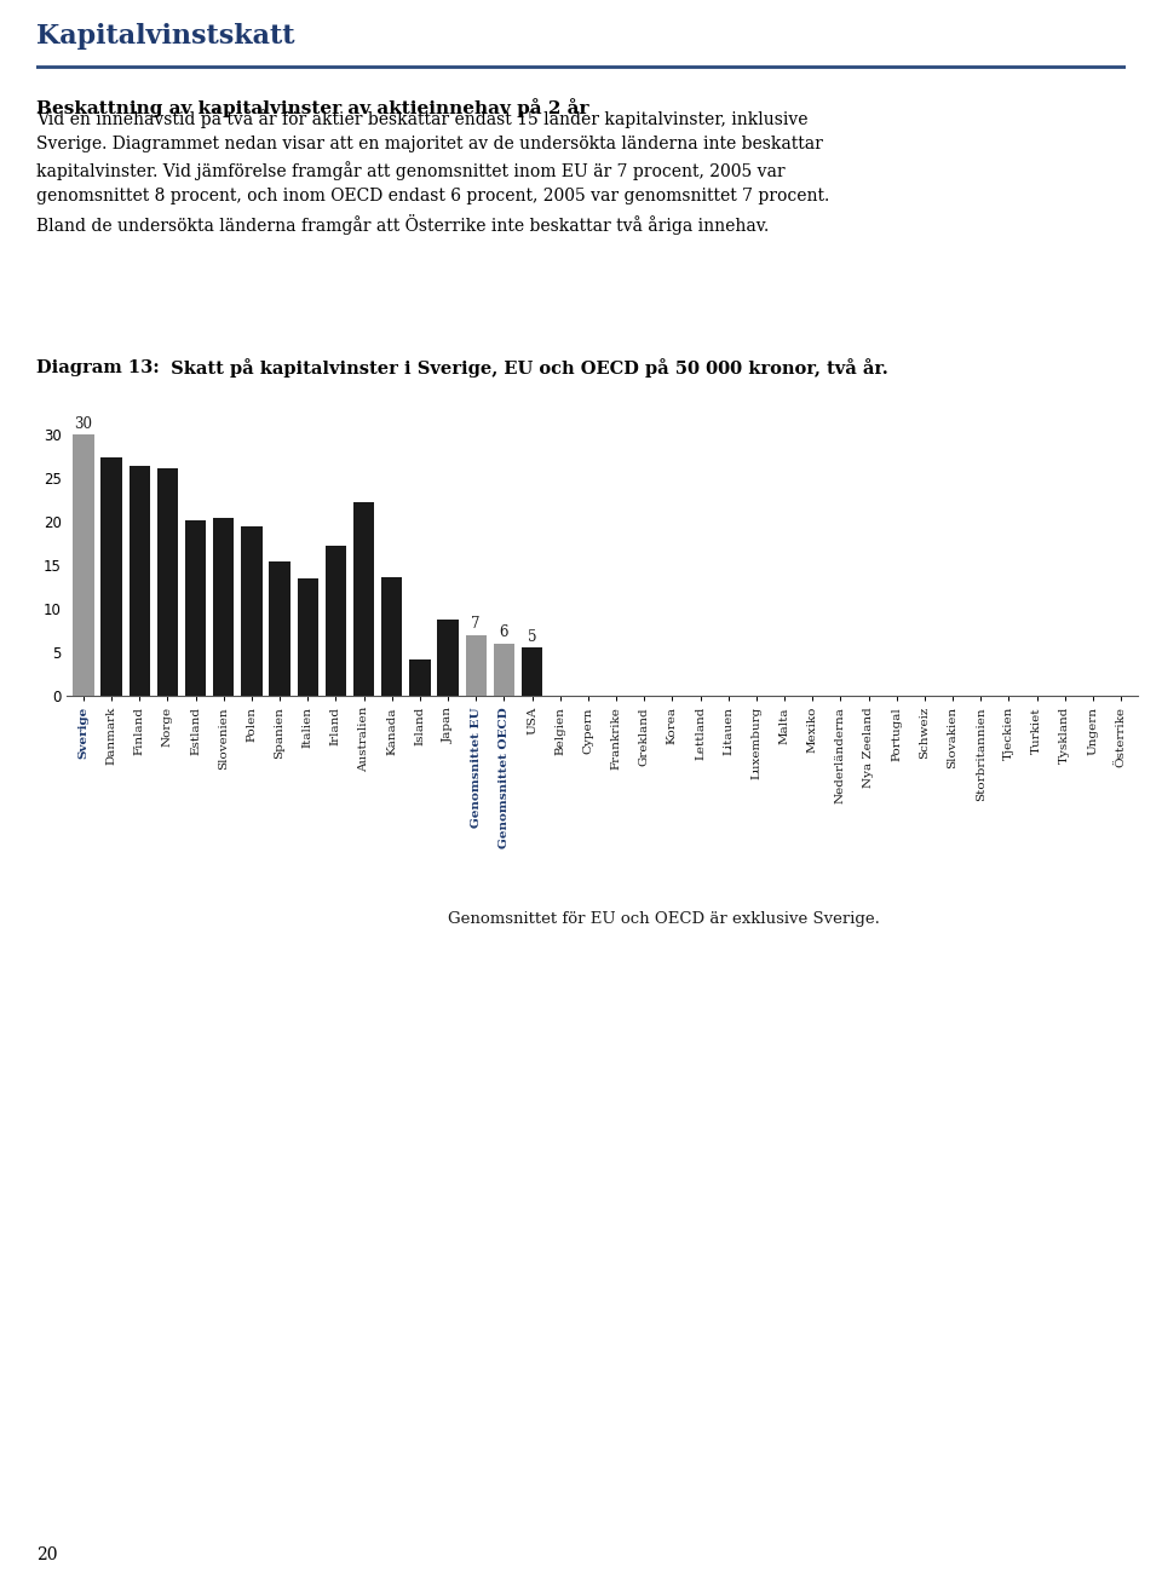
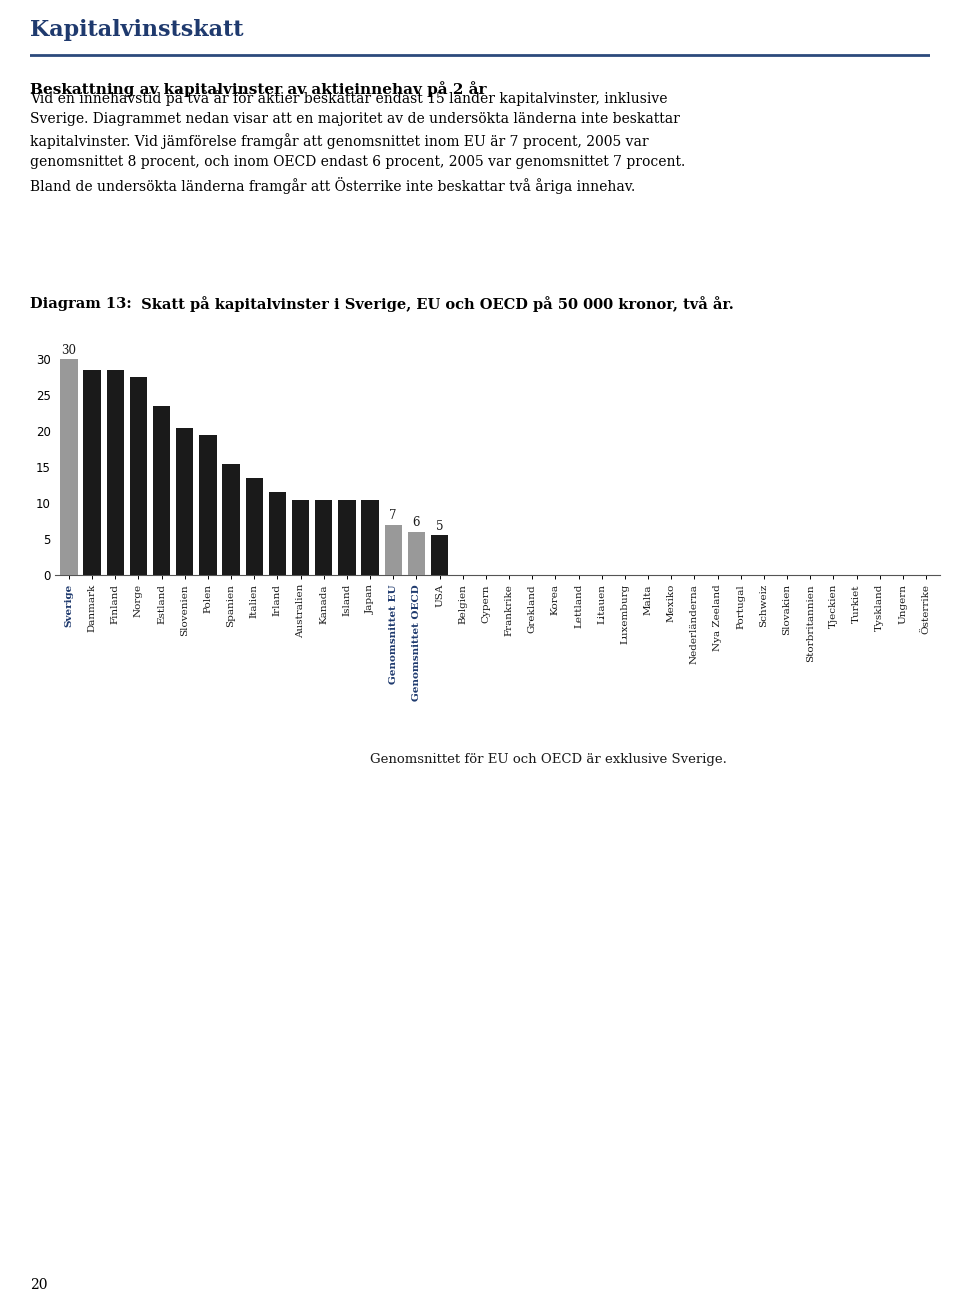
Danmark: 27.4 -> 28.5
Finland: 26.4 -> 28.5
Norge: 26.2 -> 27.5
Estland: 20.2 -> 23.5
Irland: 17.2 -> 11.5
Australien: 22.2 -> 10.5
Kanada: 13.6 -> 10.5
Island: 4.2 -> 10.5
Japan: 8.8 -> 10.5
